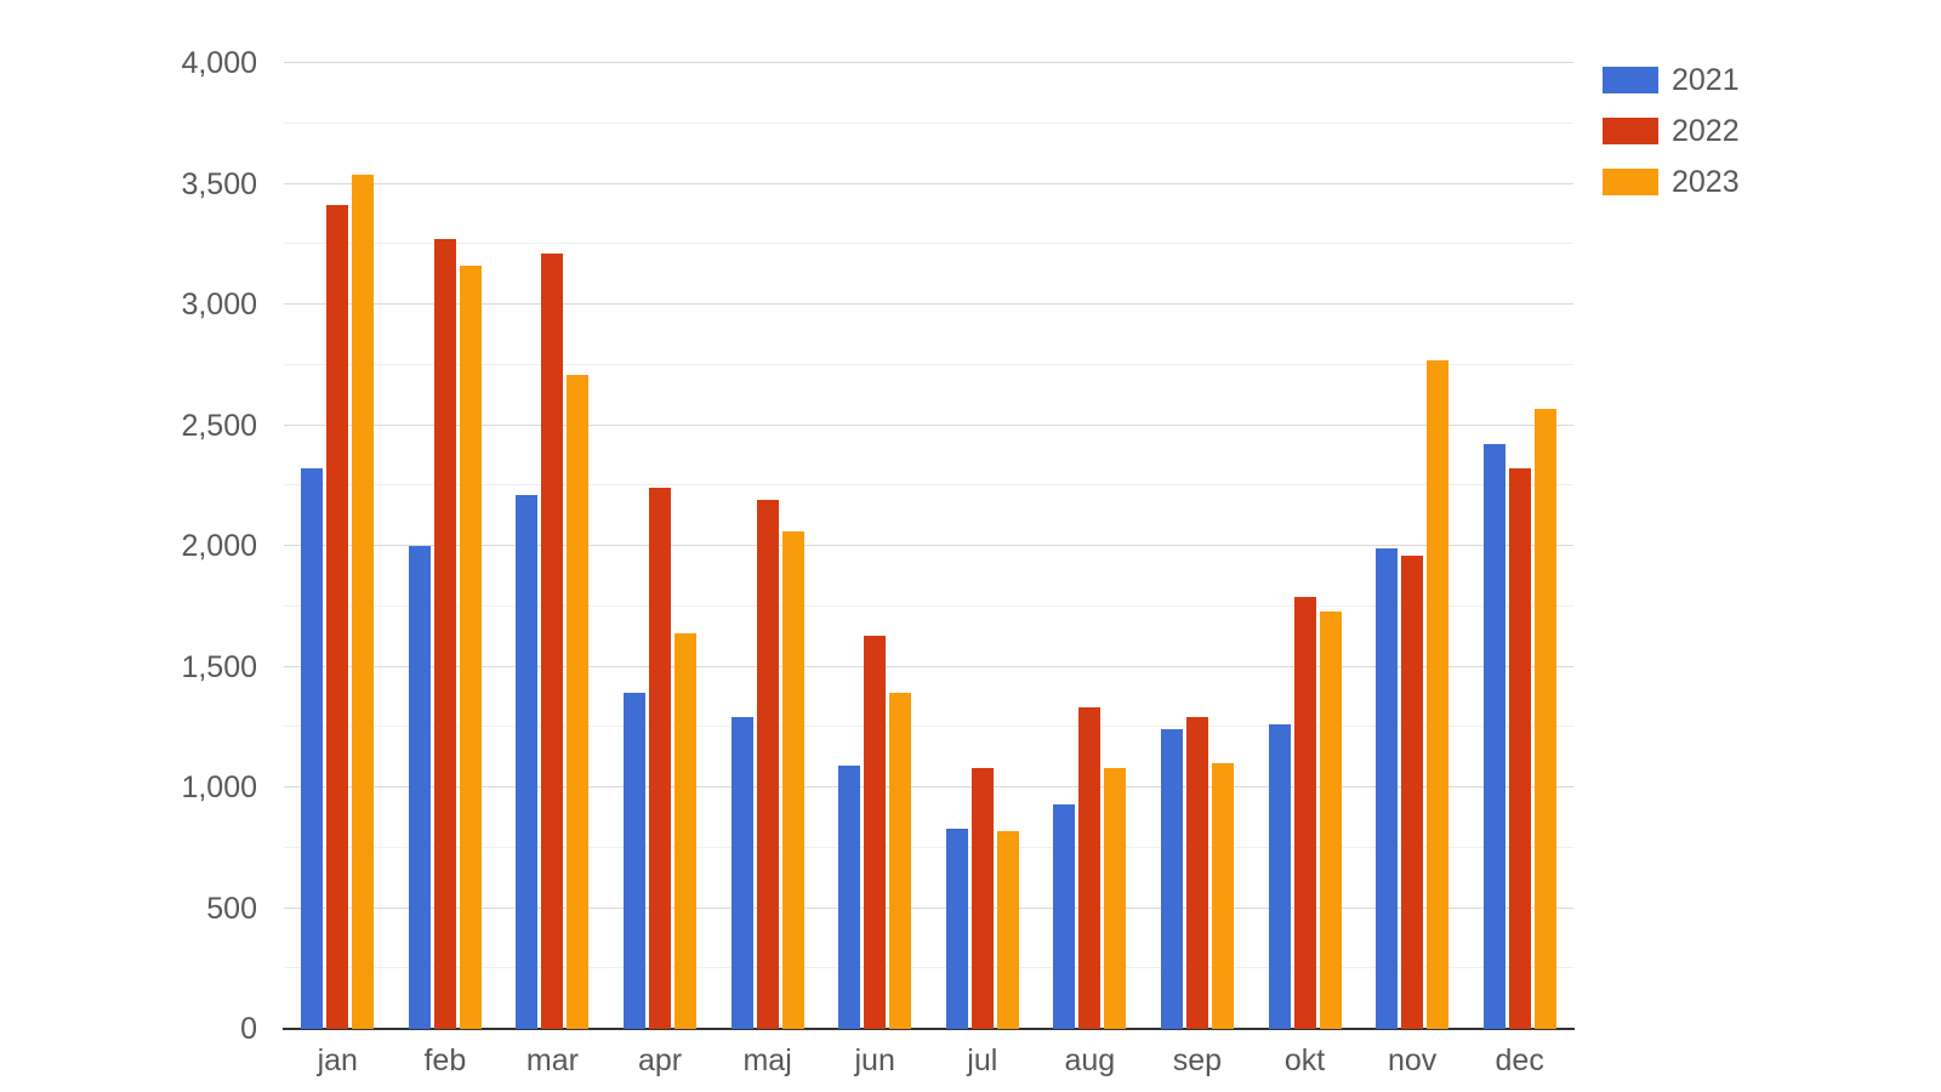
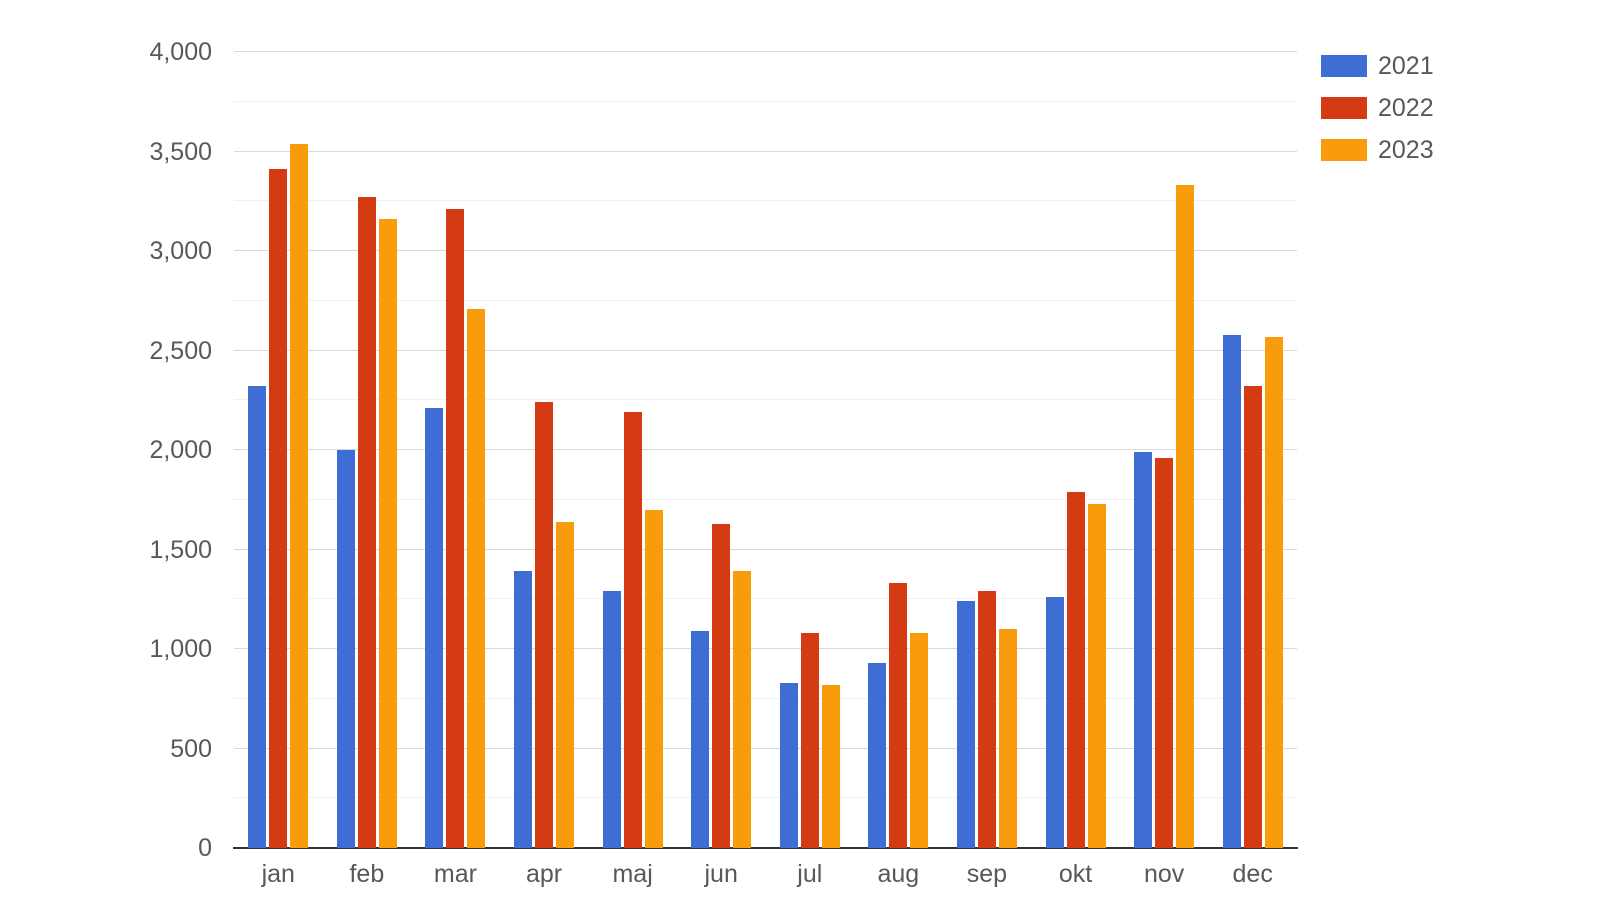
2023/maj: 2060 -> 1700
2023/nov: 2770 -> 3330
2021/dec: 2420 -> 2580
